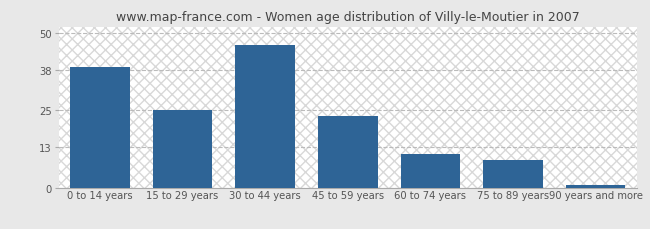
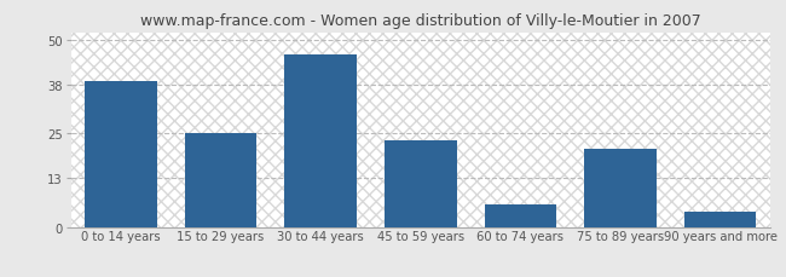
60 to 74 years: 11 -> 6
75 to 89 years: 9 -> 21
90 years and more: 1 -> 4
